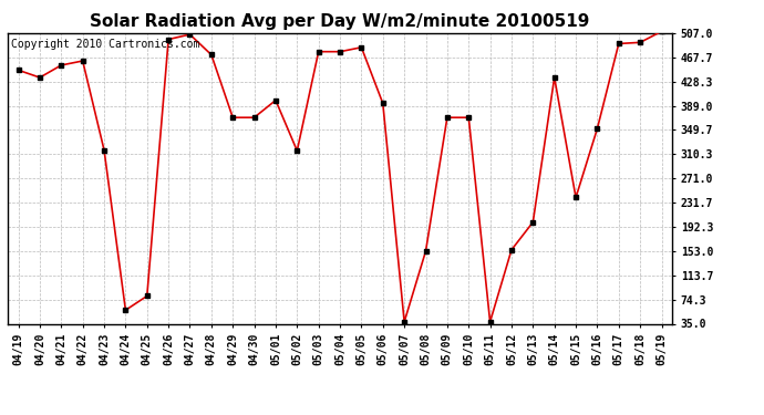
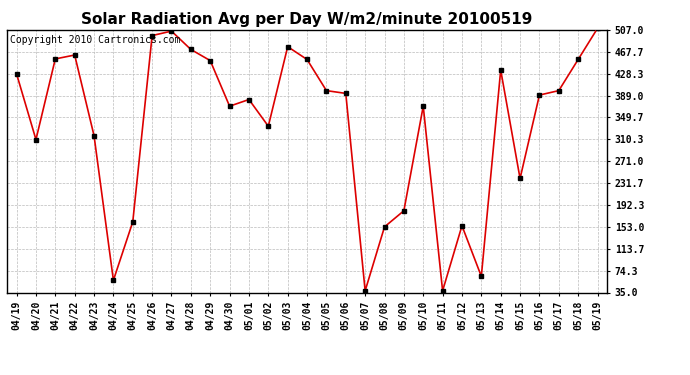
04/19: 447 -> 428
04/20: 435 -> 310
04/25: 80 -> 162
04/29: 370 -> 452
05/01: 398 -> 382
05/02: 316 -> 334
05/04: 477 -> 454
05/05: 484 -> 398
05/09: 370 -> 182
05/13: 200 -> 64
05/16: 352 -> 390
05/17: 490 -> 398
05/18: 492 -> 454
